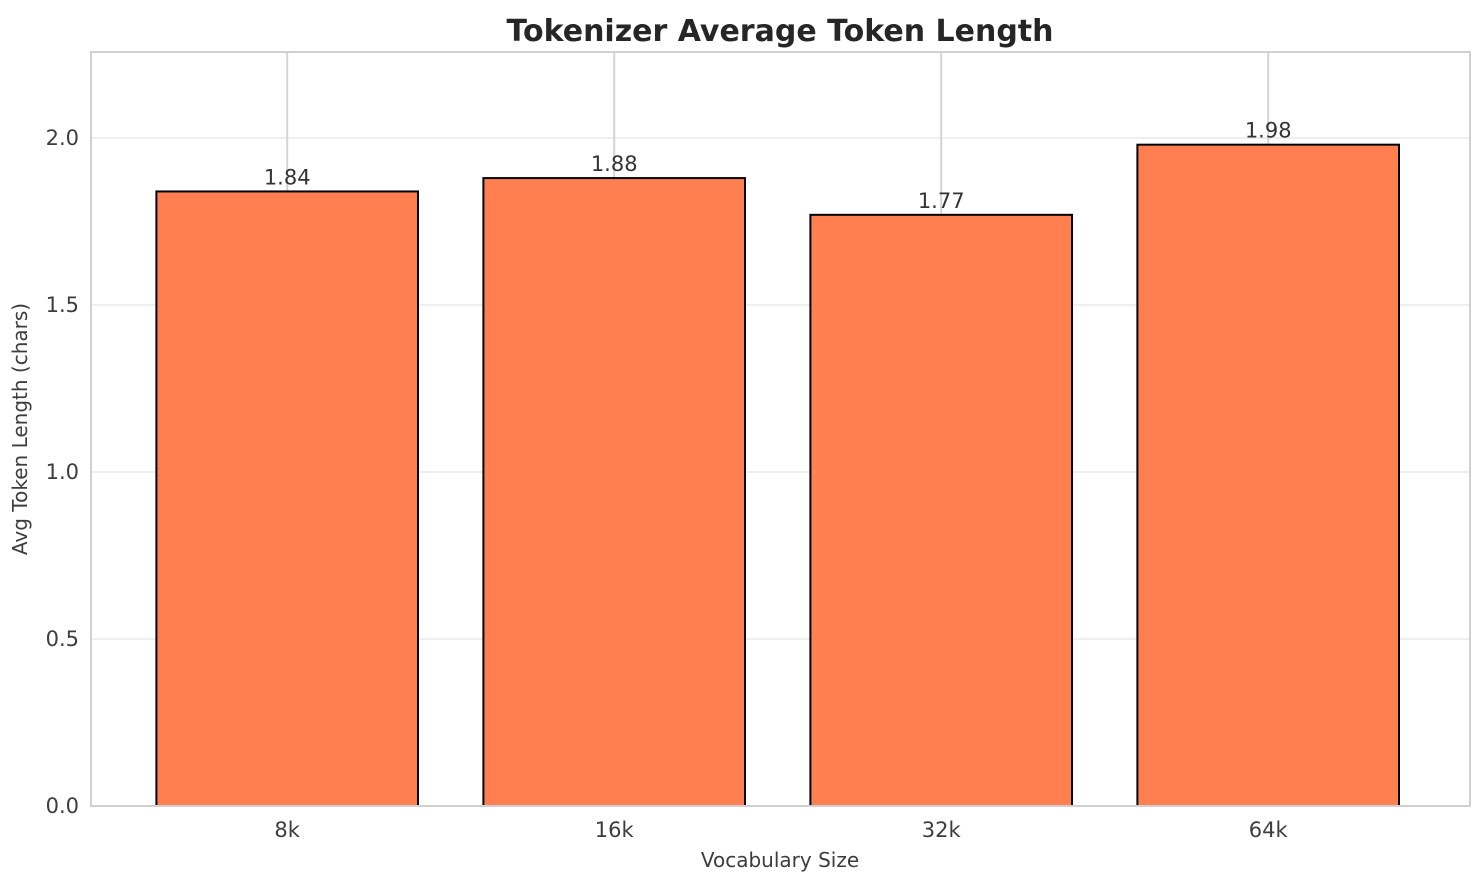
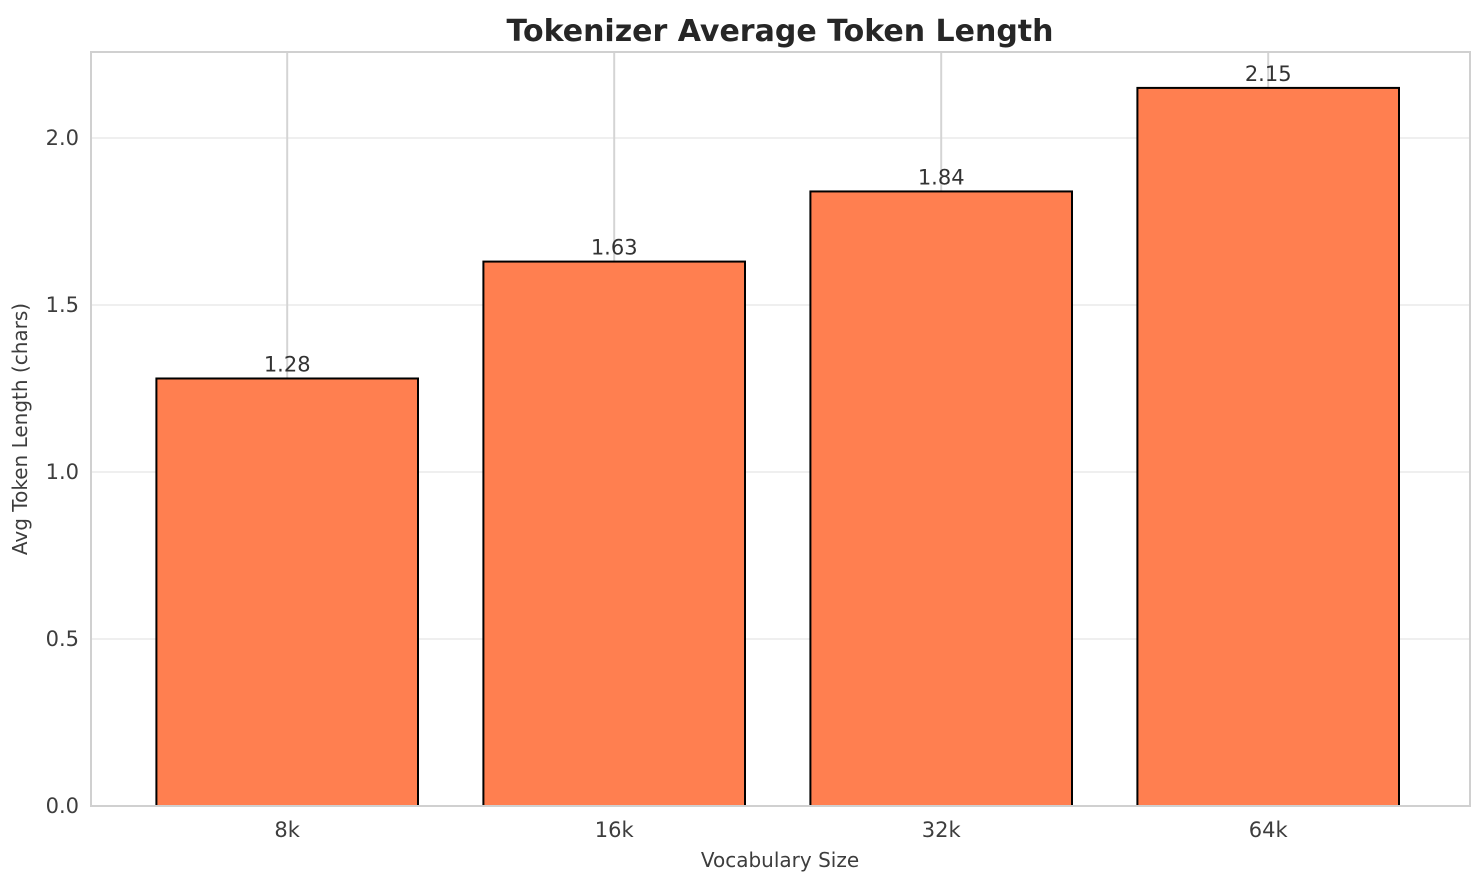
8k: 1.84 -> 1.28
16k: 1.88 -> 1.63
32k: 1.77 -> 1.84
64k: 1.98 -> 2.15
